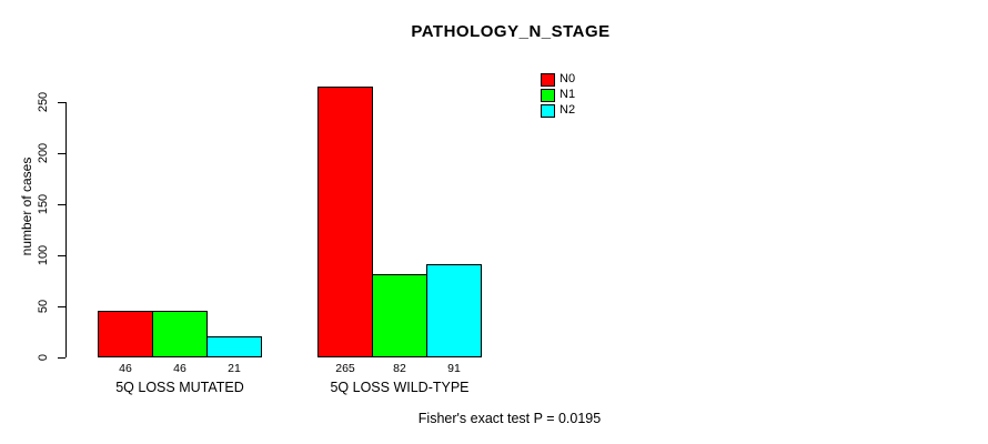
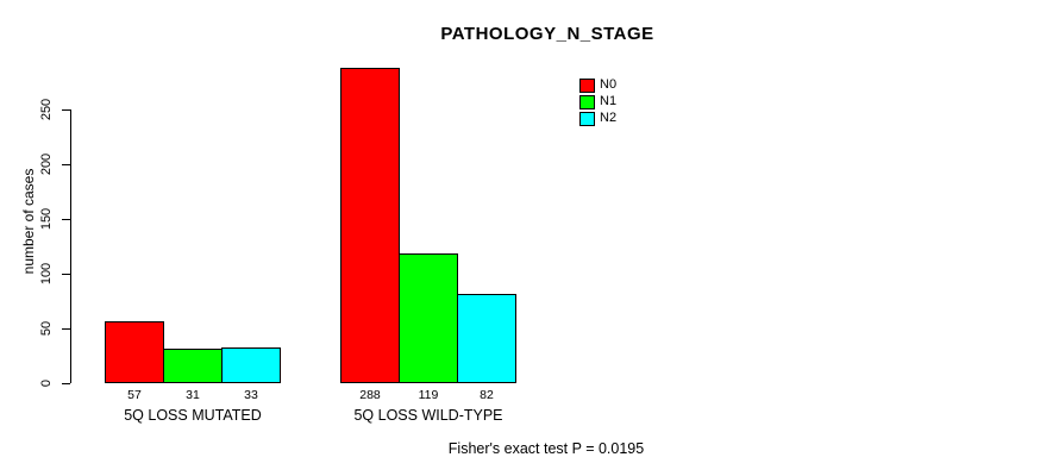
N0/5Q LOSS MUTATED: 46 -> 57
N1/5Q LOSS MUTATED: 46 -> 31
N2/5Q LOSS MUTATED: 21 -> 33
N0/5Q LOSS WILD-TYPE: 265 -> 288
N1/5Q LOSS WILD-TYPE: 82 -> 119
N2/5Q LOSS WILD-TYPE: 91 -> 82
